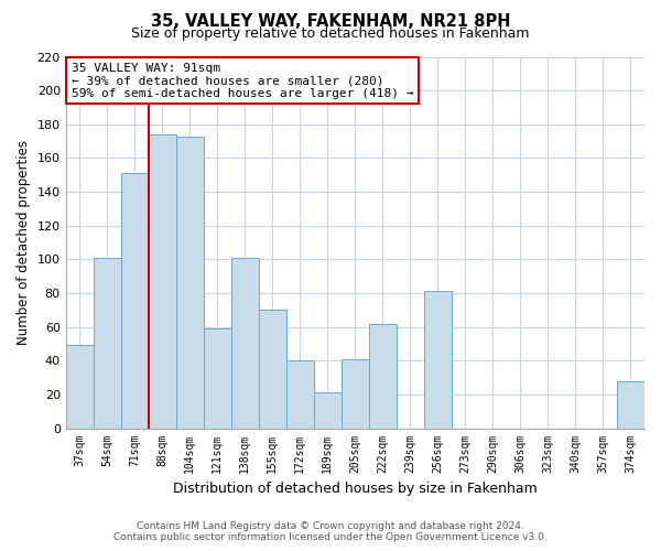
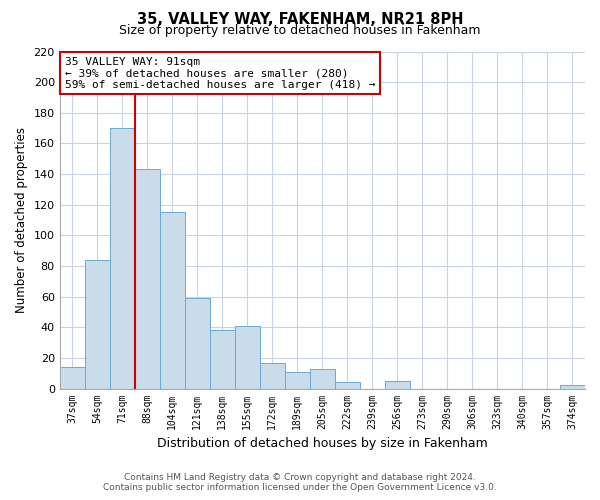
37sqm: 49 -> 14
54sqm: 101 -> 84
71sqm: 151 -> 170
88sqm: 174 -> 143
104sqm: 173 -> 115
138sqm: 101 -> 38
155sqm: 70 -> 41
172sqm: 40 -> 17
189sqm: 21 -> 11
205sqm: 41 -> 13
222sqm: 62 -> 4
256sqm: 81 -> 5
374sqm: 28 -> 2
